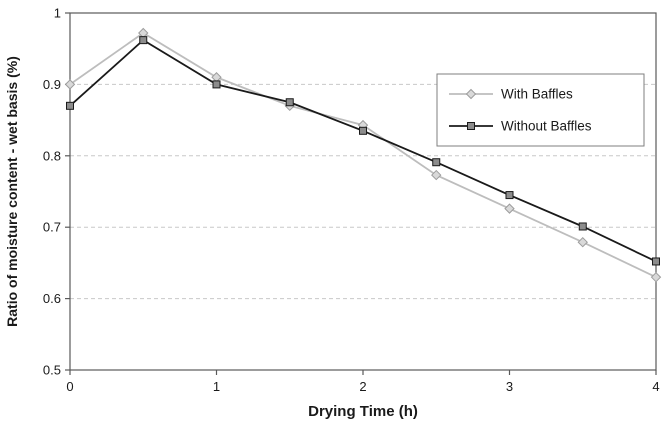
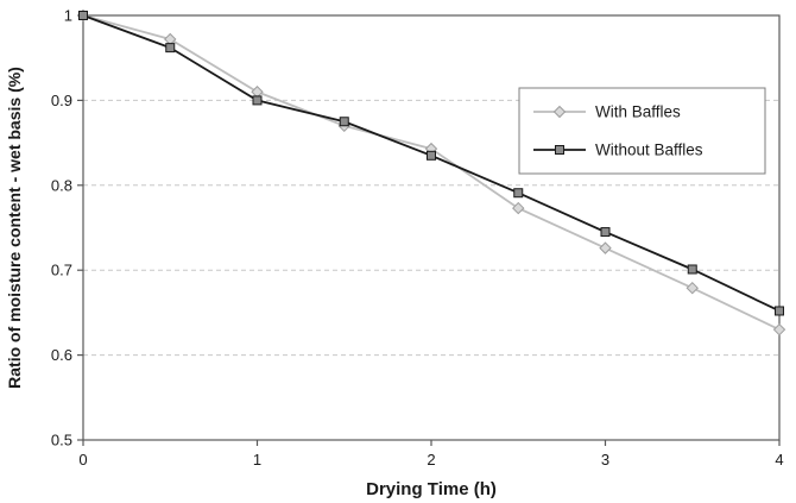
With Baffles/0: 0.90 -> 1.00
Without Baffles/0: 0.87 -> 1.00
